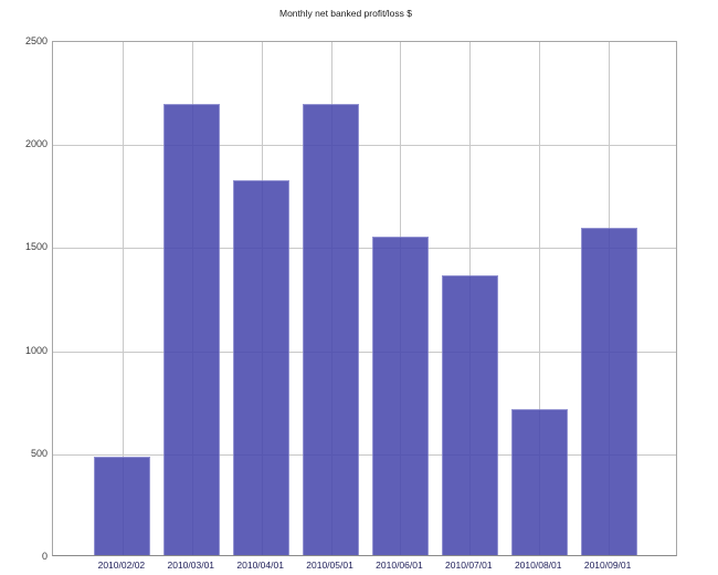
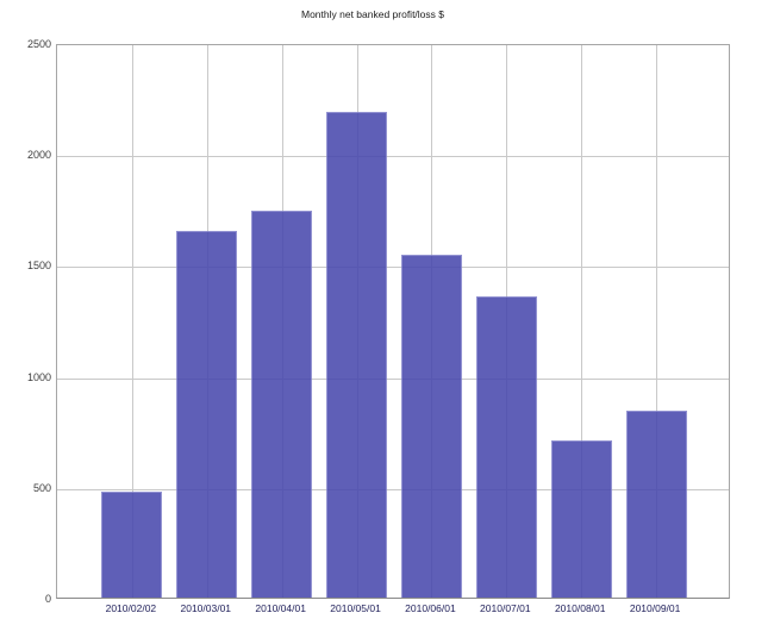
2010/03/01: 2190 -> 1660
2010/04/01: 1820 -> 1740
2010/09/01: 1590 -> 840
